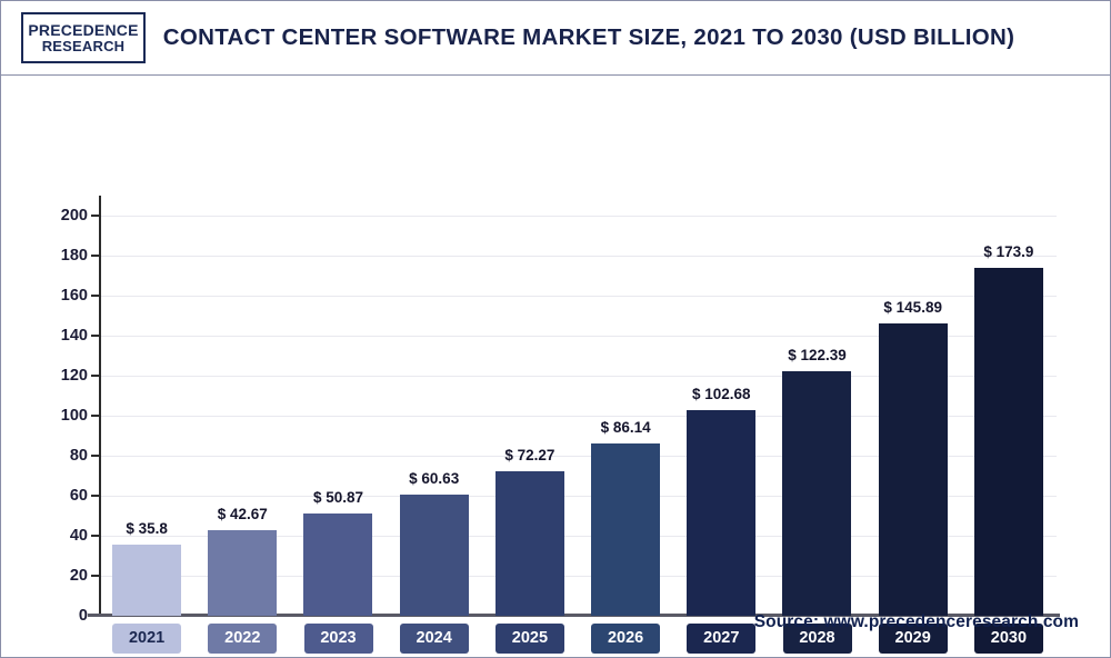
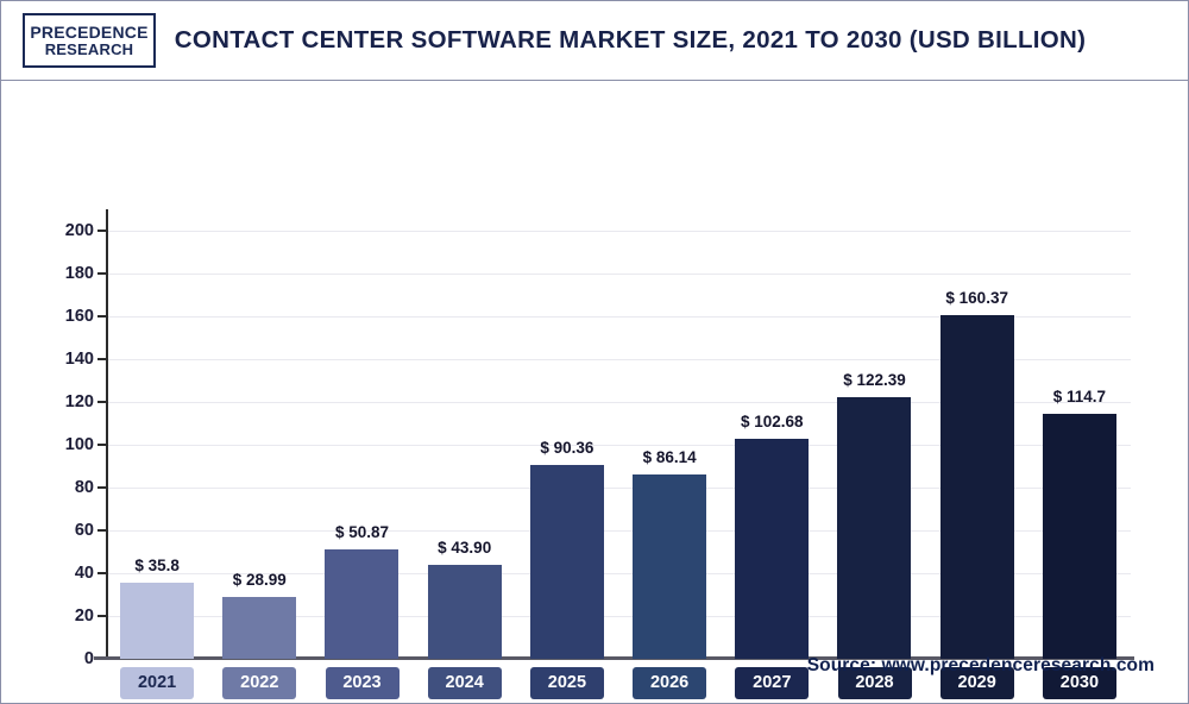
2022: 42.67 -> 28.99
2024: 60.63 -> 43.90
2025: 72.27 -> 90.36
2029: 145.89 -> 160.37
2030: 173.9 -> 114.7
